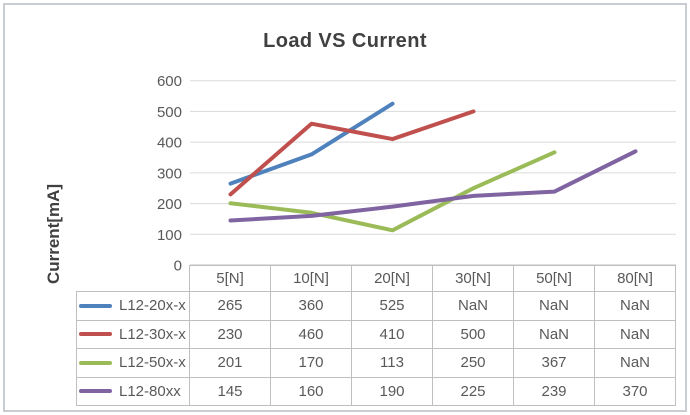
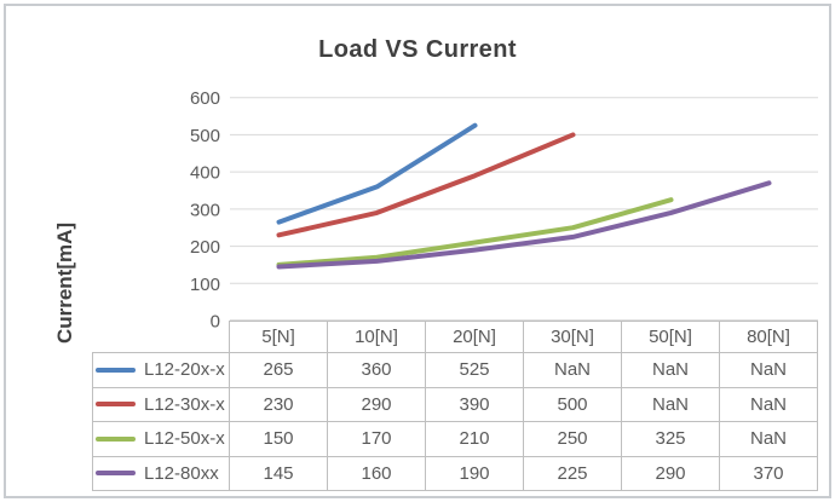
L12-50x-x/5[N]: 201 -> 150
L12-30x-x/10[N]: 460 -> 290
L12-30x-x/20[N]: 410 -> 390
L12-50x-x/20[N]: 113 -> 210
L12-50x-x/50[N]: 367 -> 325
L12-80xx/50[N]: 239 -> 290
